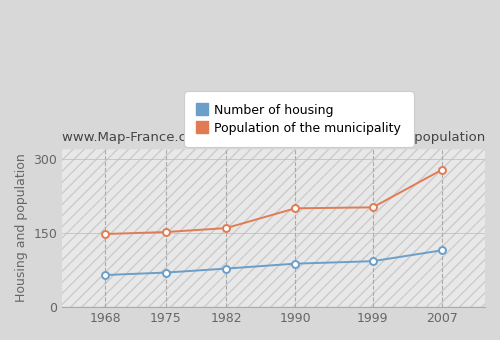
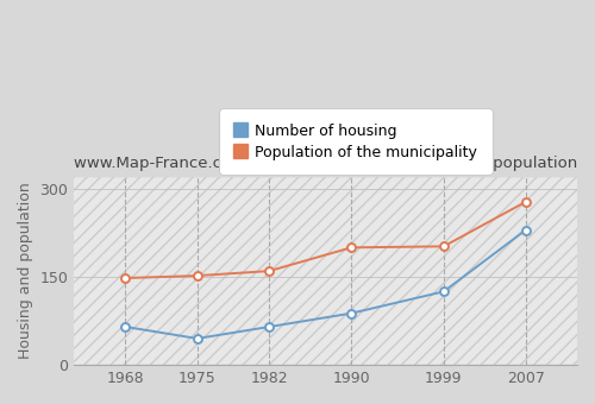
Number of housing/1975: 70 -> 45
Number of housing/1982: 78 -> 65
Number of housing/1999: 93 -> 125
Number of housing/2007: 115 -> 230
